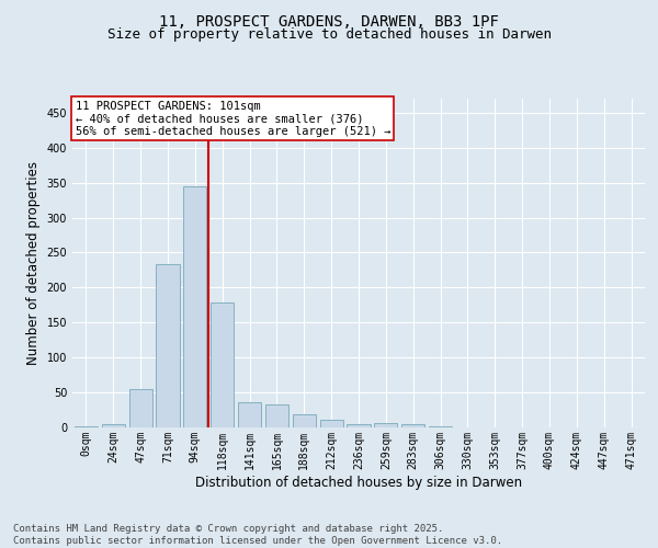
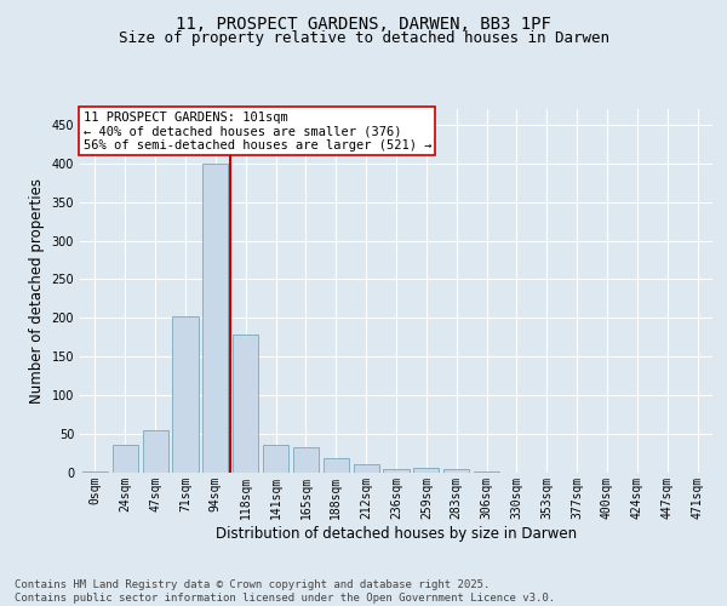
24sqm: 5 -> 36
71sqm: 233 -> 202
94sqm: 345 -> 400
